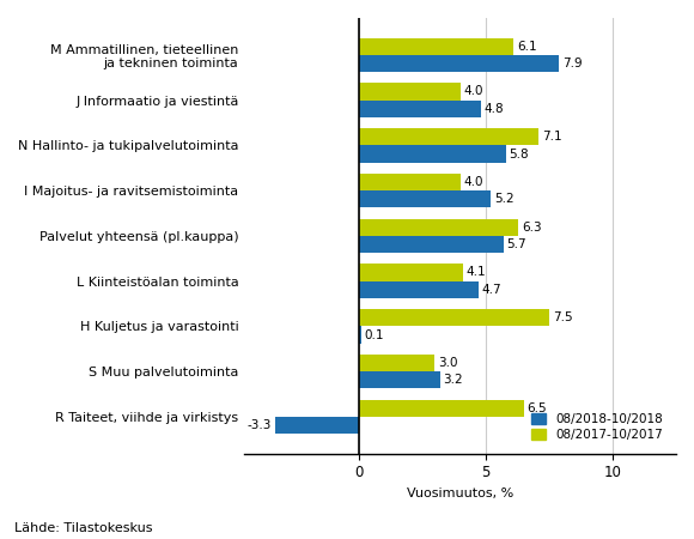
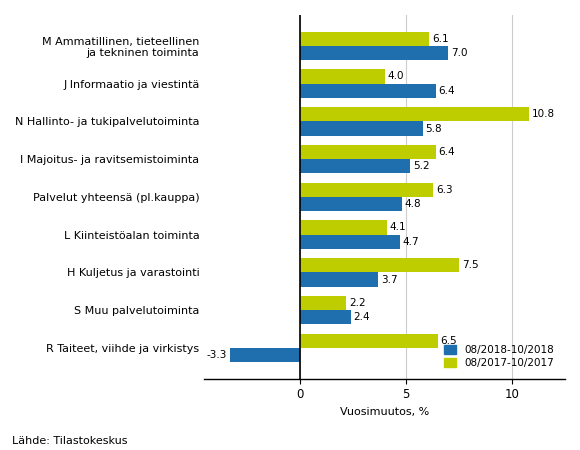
08/2018-10/2018/M Ammatillinen, tieteellinen ja tekninen toiminta: 7.9 -> 7.0
08/2018-10/2018/J Informaatio ja viestintä: 4.8 -> 6.4
08/2017-10/2017/N Hallinto- ja tukipalvelutoiminta: 7.1 -> 10.8
08/2017-10/2017/I Majoitus- ja ravitsemistoiminta: 4.0 -> 6.4
08/2018-10/2018/Palvelut yhteensä (pl.kauppa): 5.7 -> 4.8
08/2018-10/2018/H Kuljetus ja varastointi: 0.1 -> 3.7
08/2017-10/2017/S Muu palvelutoiminta: 3.0 -> 2.2
08/2018-10/2018/S Muu palvelutoiminta: 3.2 -> 2.4
